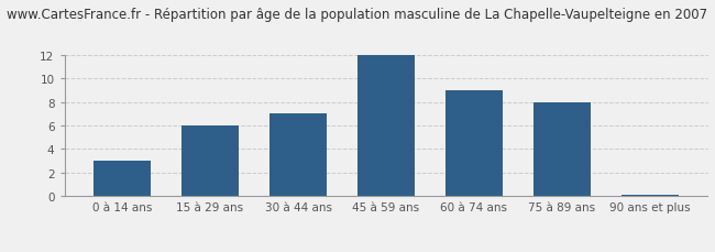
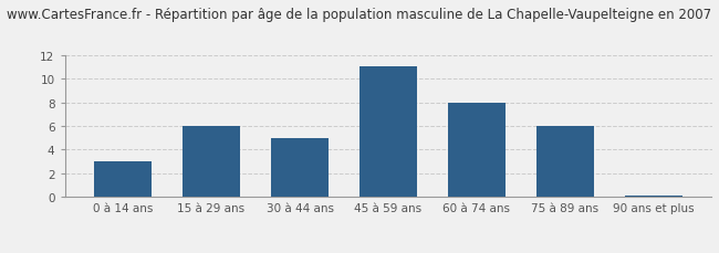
30 à 44 ans: 7.0 -> 5.0
45 à 59 ans: 12.0 -> 11.0
60 à 74 ans: 9.0 -> 8.0
75 à 89 ans: 8.0 -> 6.0
